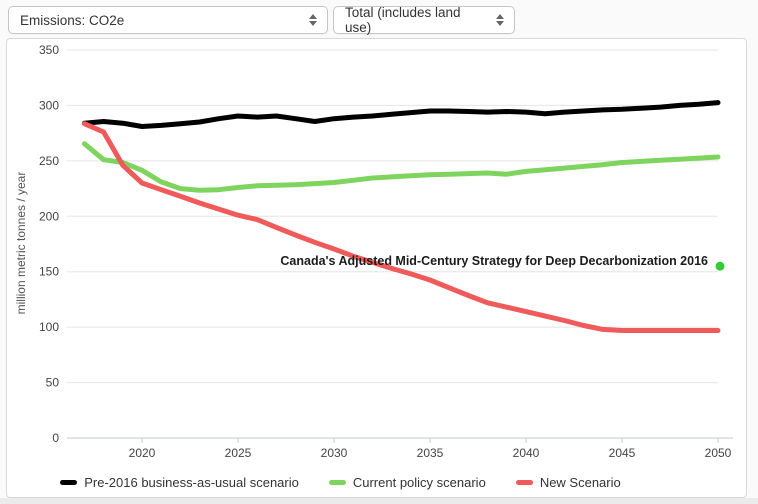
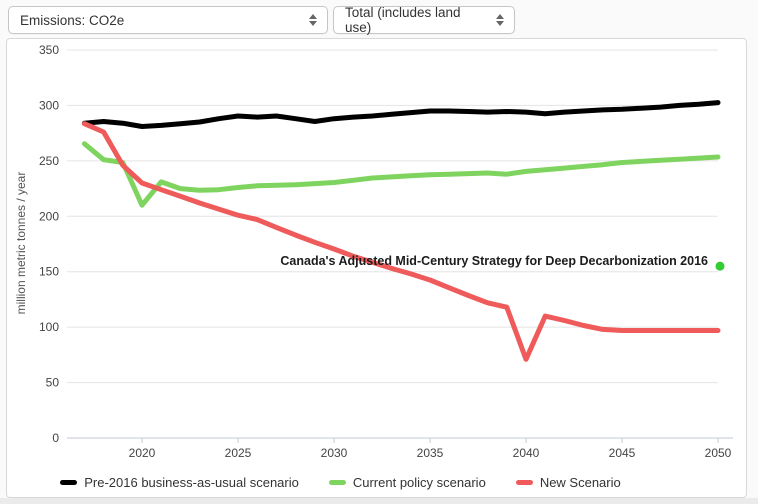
Current policy scenario/2020: 242 -> 210
New Scenario/2040: 114 -> 71
